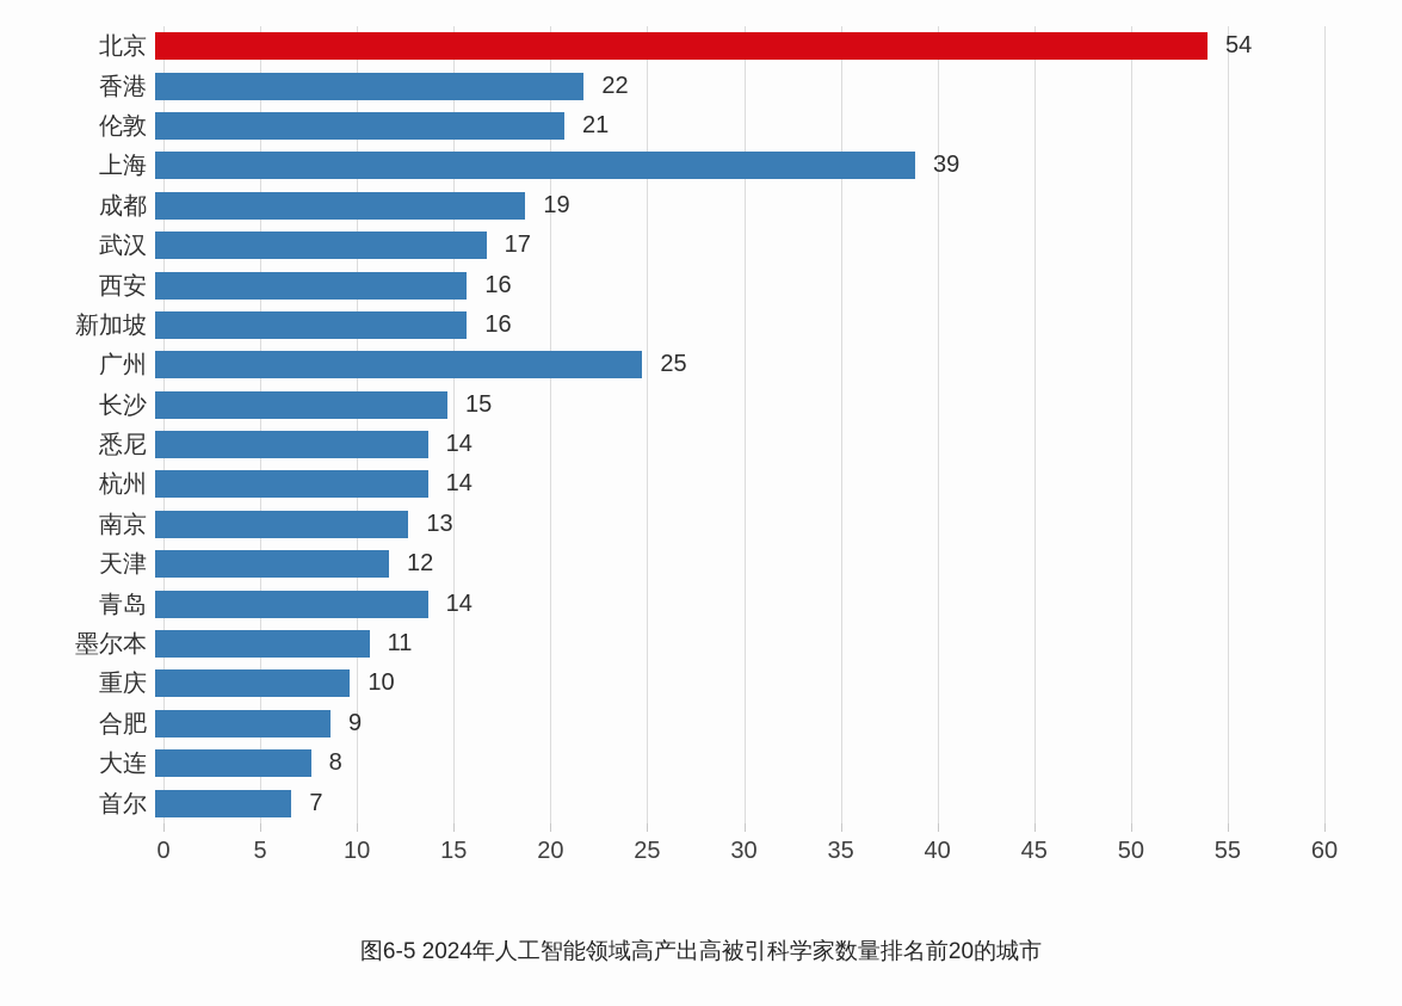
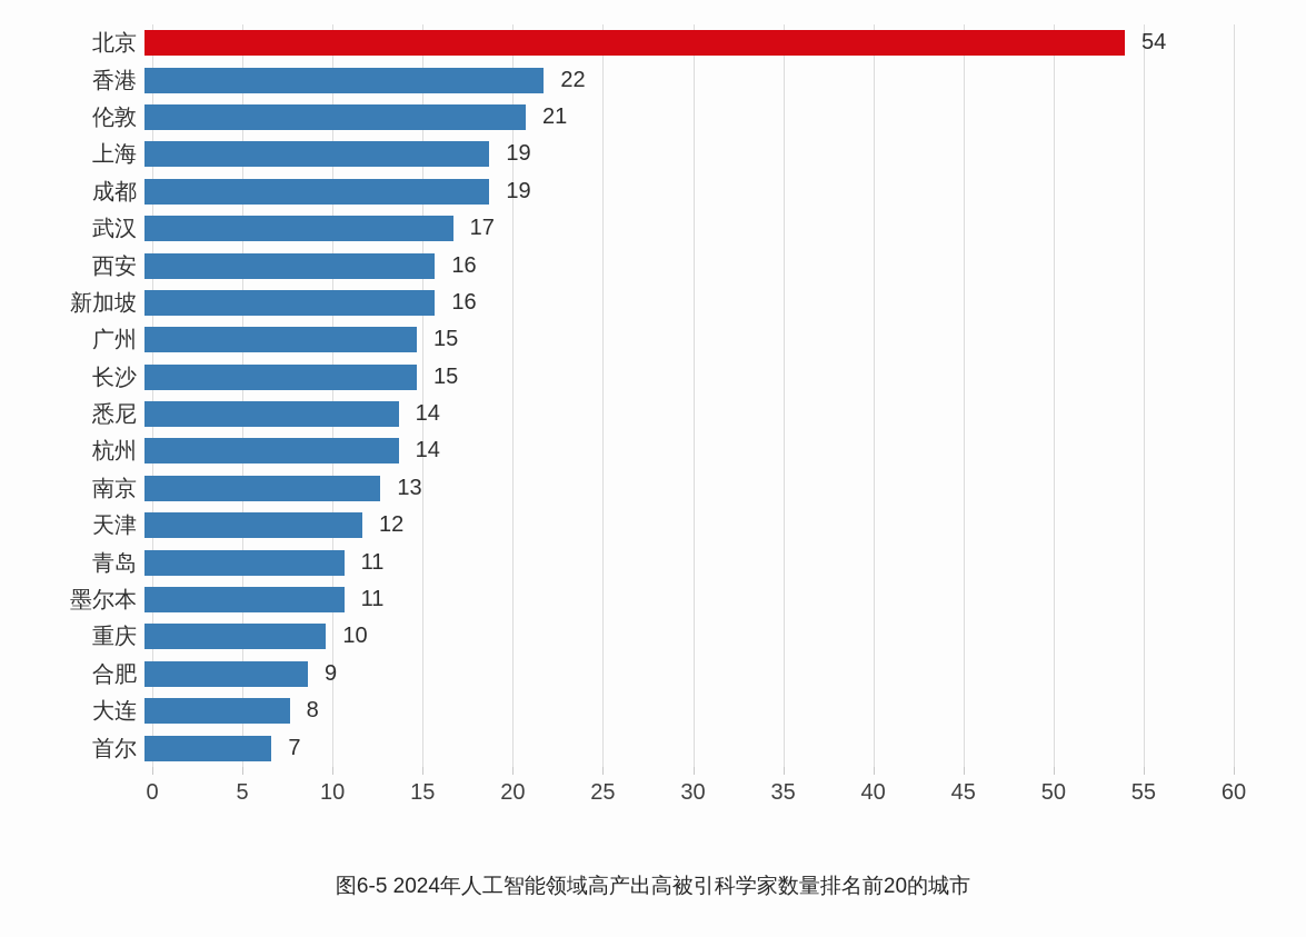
上海: 39 -> 19
广州: 25 -> 15
青岛: 14 -> 11
